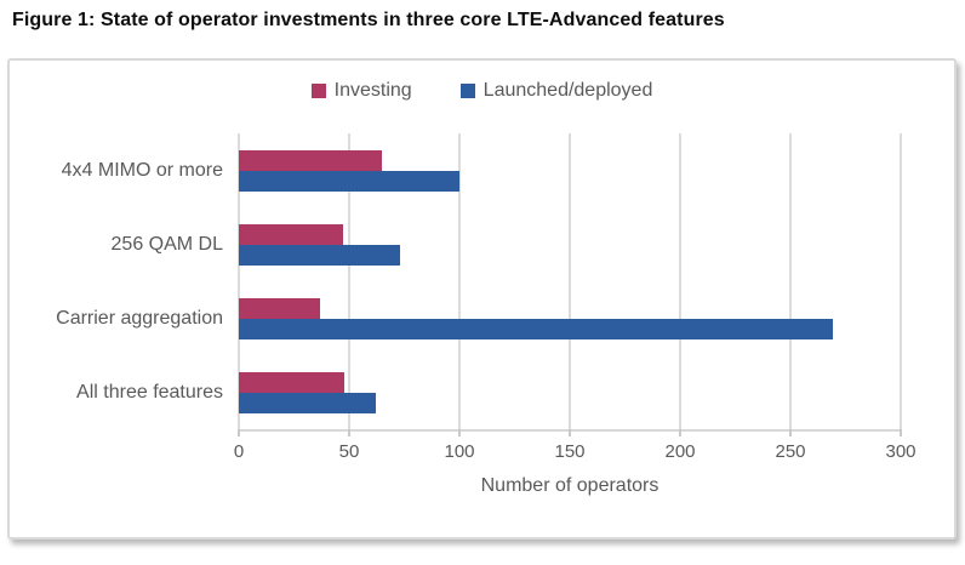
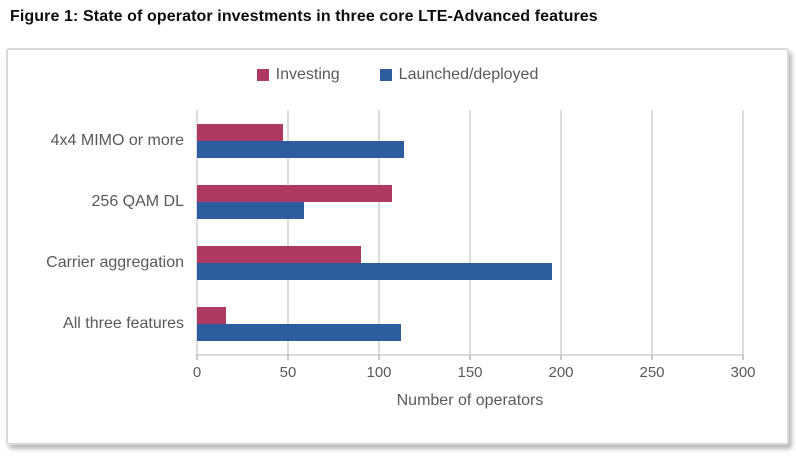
Investing/4x4 MIMO or more: 65 -> 47
Launched/deployed/4x4 MIMO or more: 100 -> 114
Investing/256 QAM DL: 47 -> 107
Launched/deployed/256 QAM DL: 73 -> 59
Investing/Carrier aggregation: 37 -> 90
Launched/deployed/Carrier aggregation: 269 -> 195
Investing/All three features: 48 -> 16
Launched/deployed/All three features: 62 -> 112
